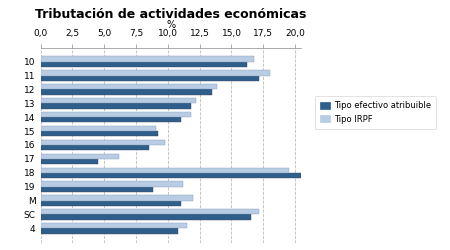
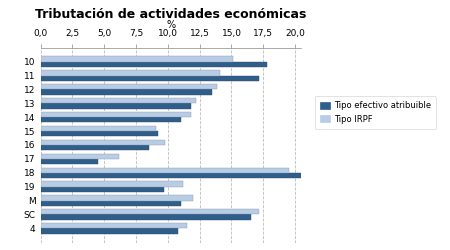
Tipo IRPF/10: 16,8 -> 15,1
Tipo efectivo atribuible/10: 16,2 -> 17,8
Tipo IRPF/11: 18,0 -> 14,1
Tipo efectivo atribuible/19: 8,8 -> 9,7
